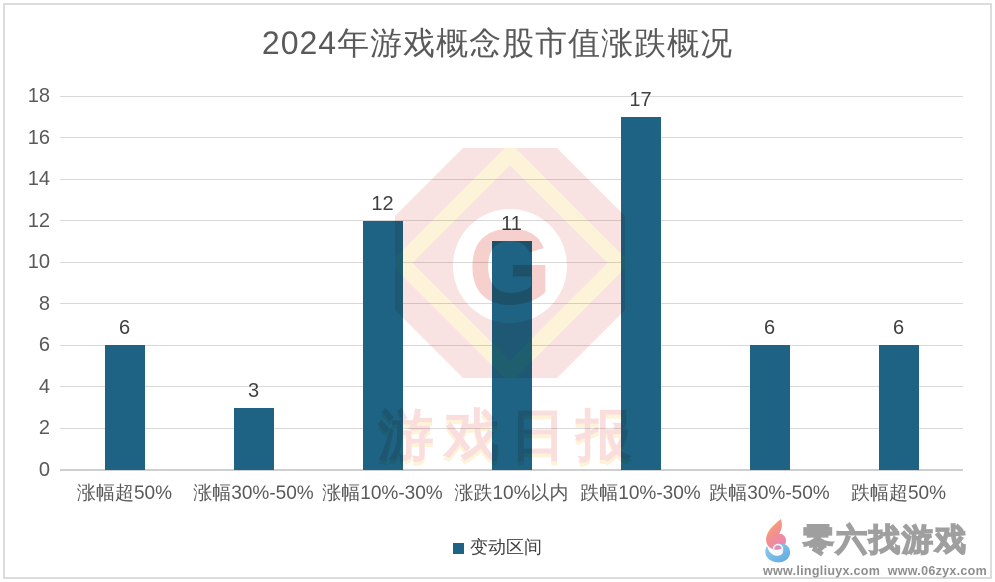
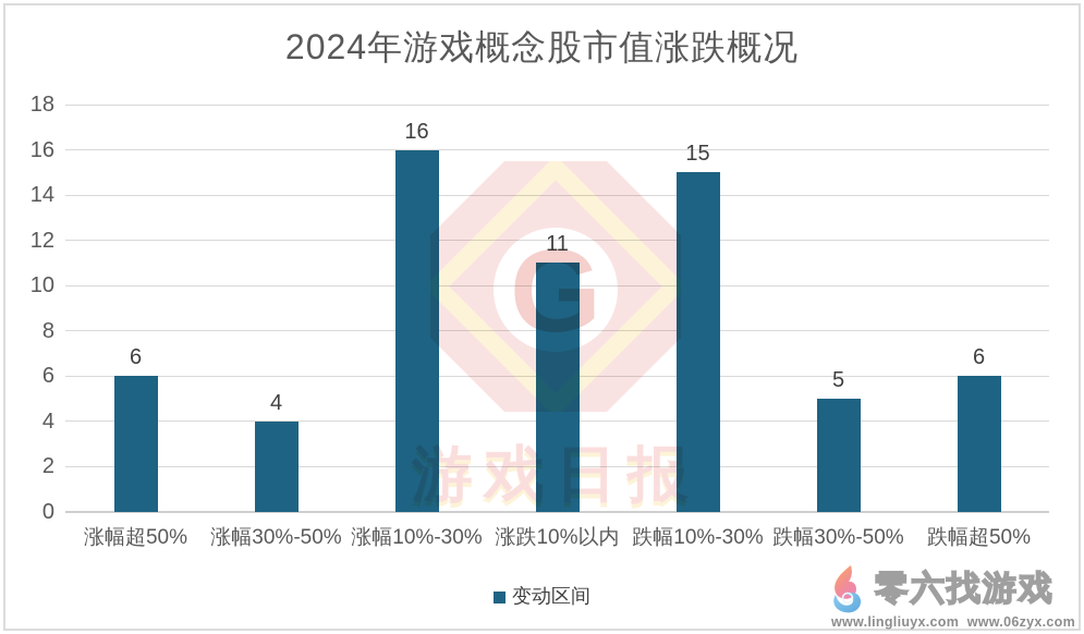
涨幅30%-50%: 3 -> 4
涨幅10%-30%: 12 -> 16
跌幅10%-30%: 17 -> 15
跌幅30%-50%: 6 -> 5
